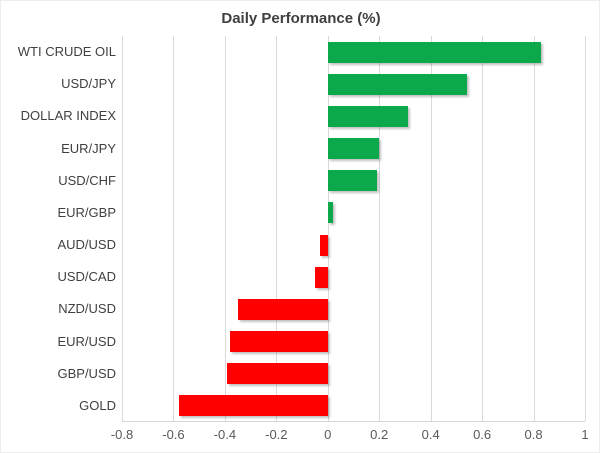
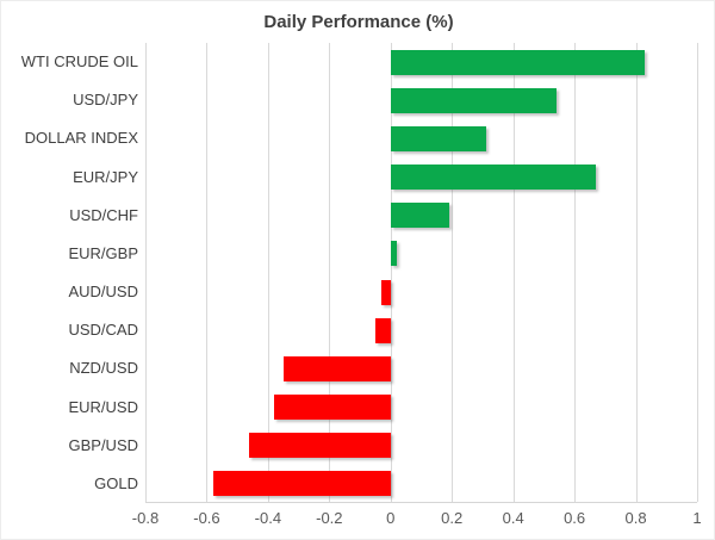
EUR/JPY: 0.20 -> 0.67
GBP/USD: -0.39 -> -0.46
